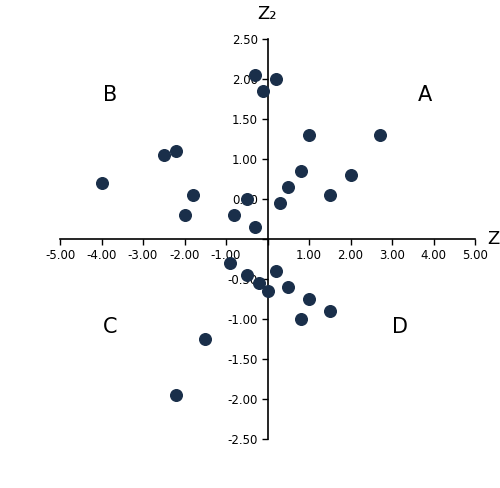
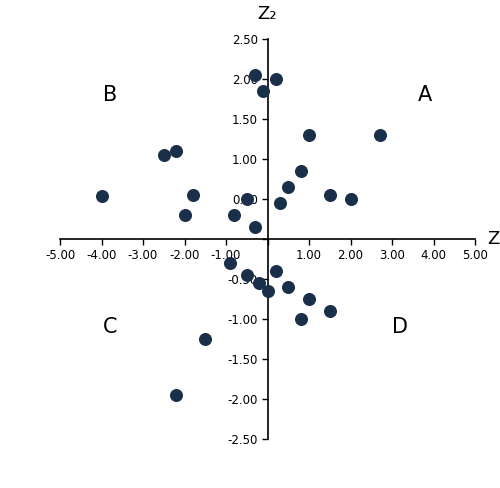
-4.00: 0.70 -> 0.54
2.00: 0.80 -> 0.50
